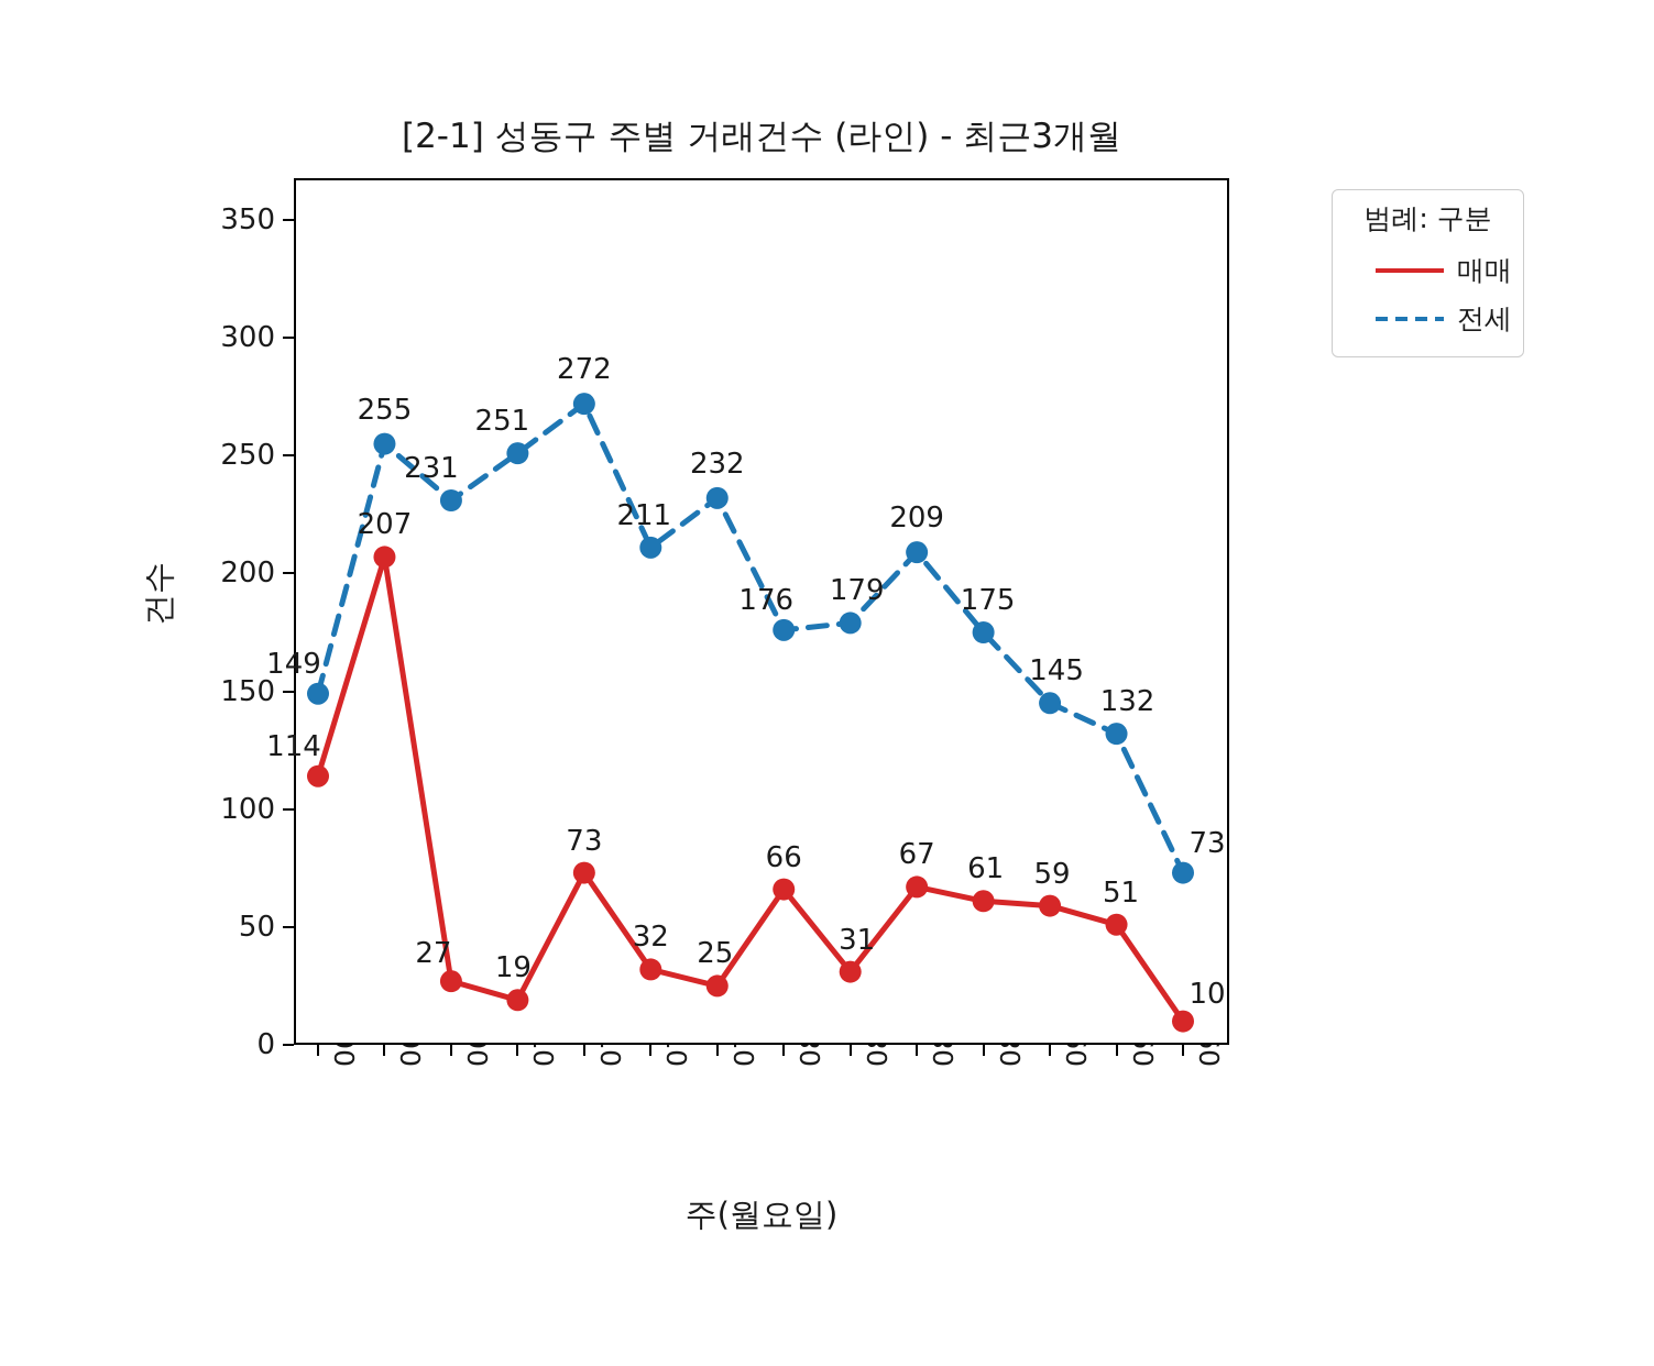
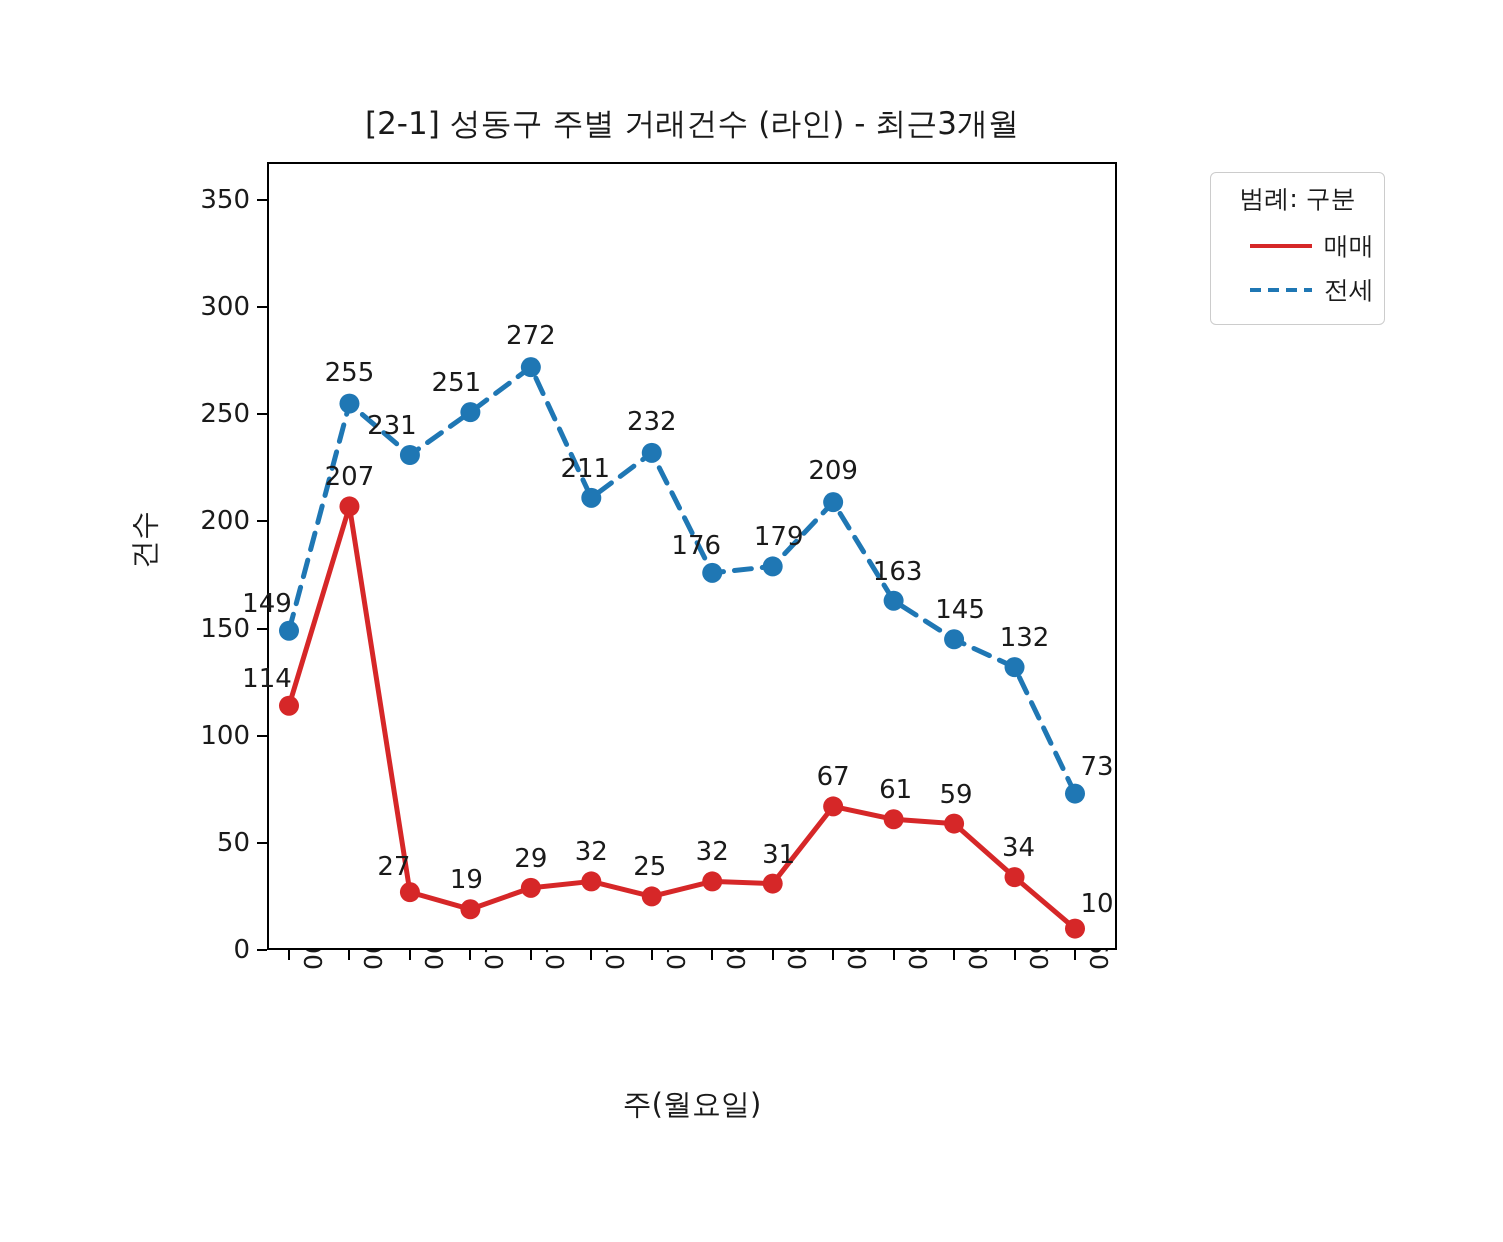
매매/07-14: 73 -> 29
매매/08-04: 66 -> 32
전세/08-25: 175 -> 163
매매/09-08: 51 -> 34
